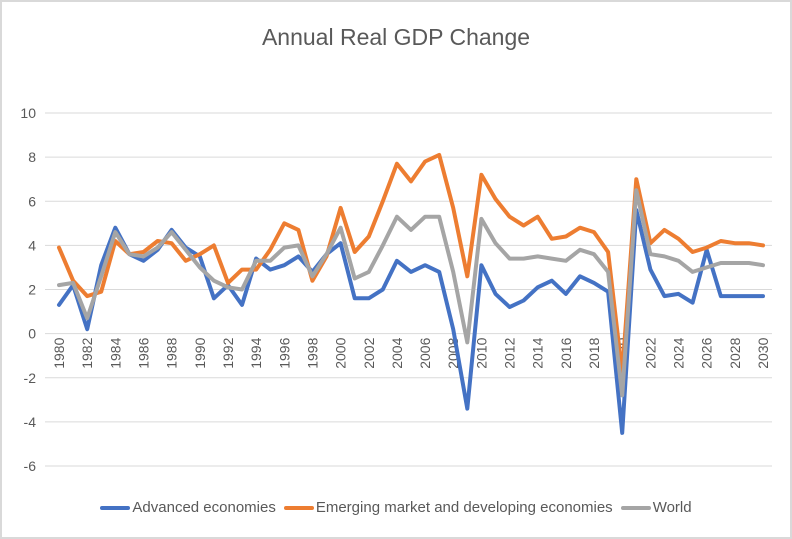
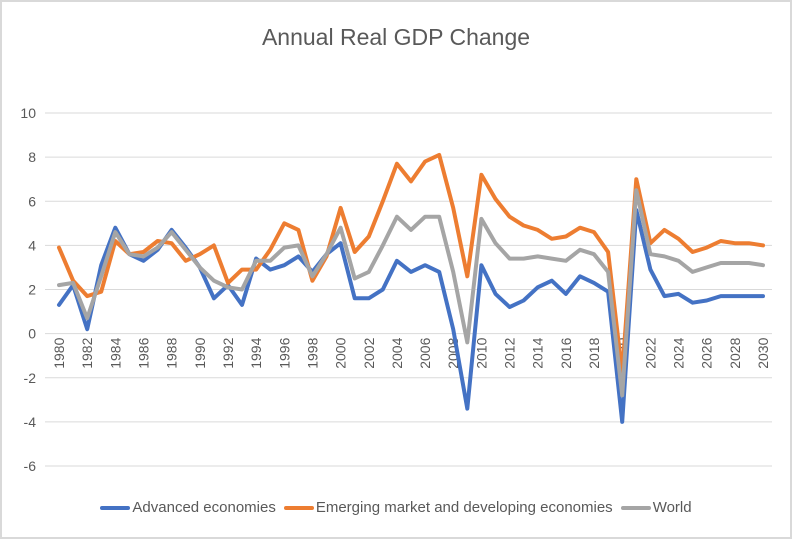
Advanced economies/1990: 3.5 -> 3.0
Emerging market and developing economies/2014: 5.3 -> 4.7
Advanced economies/2020: -4.5 -> -4.0
Advanced economies/2026: 3.8 -> 1.5
